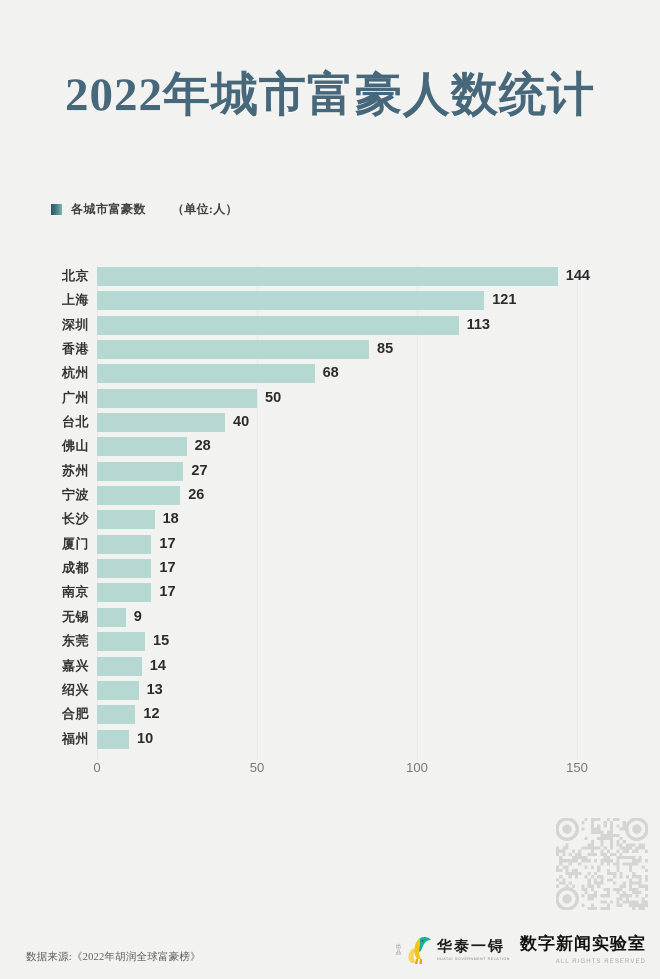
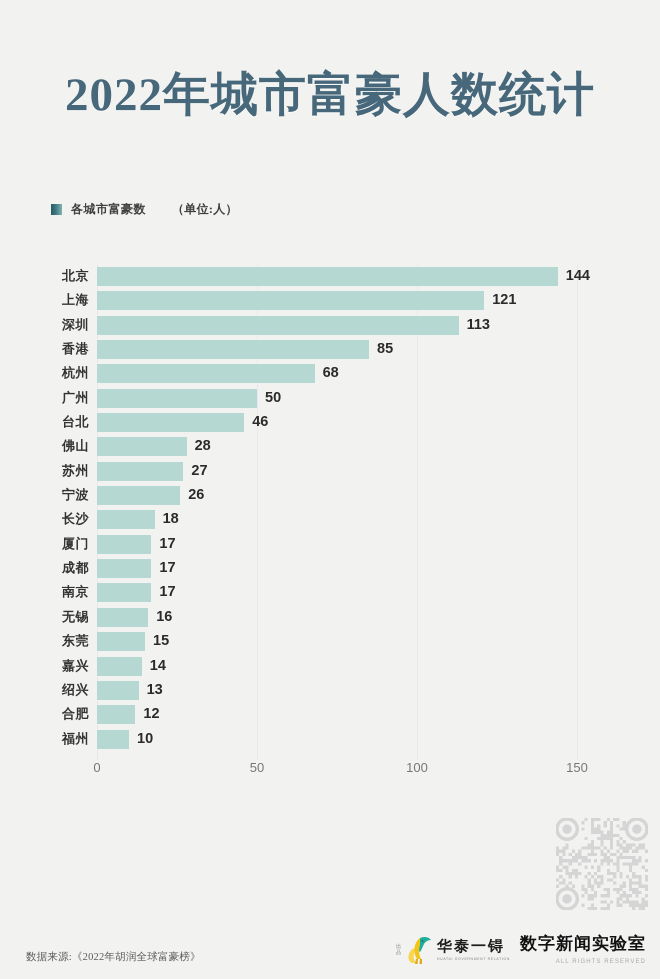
台北: 40 -> 46
无锡: 9 -> 16
